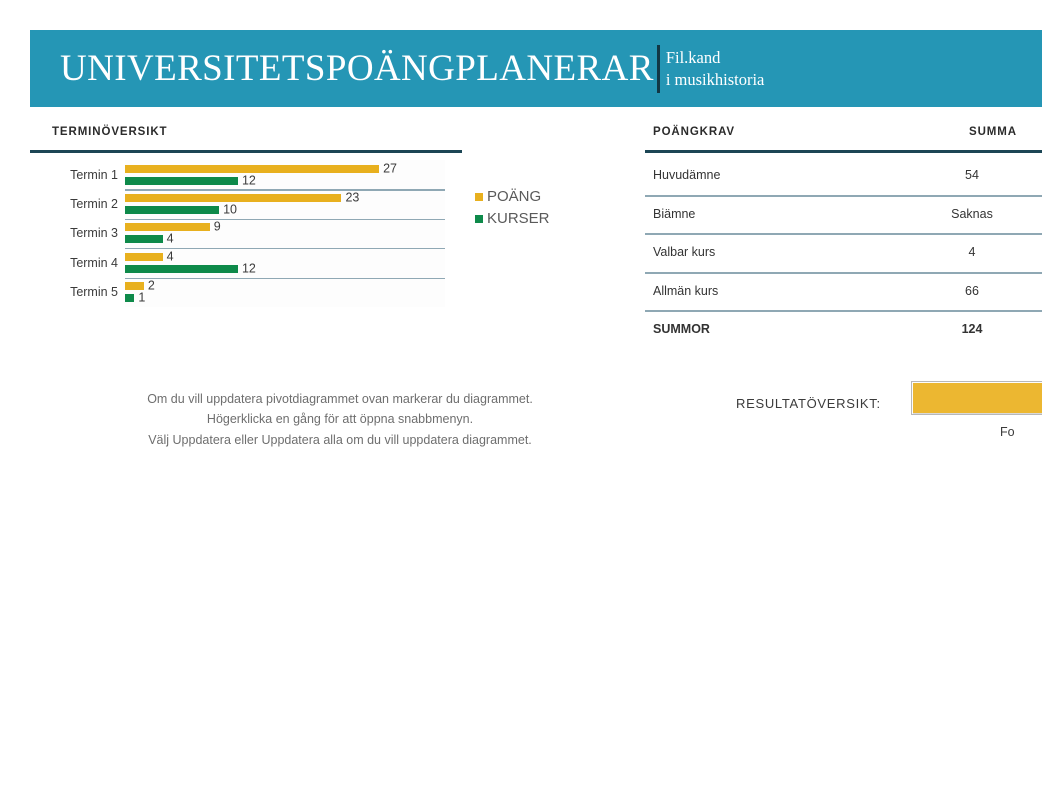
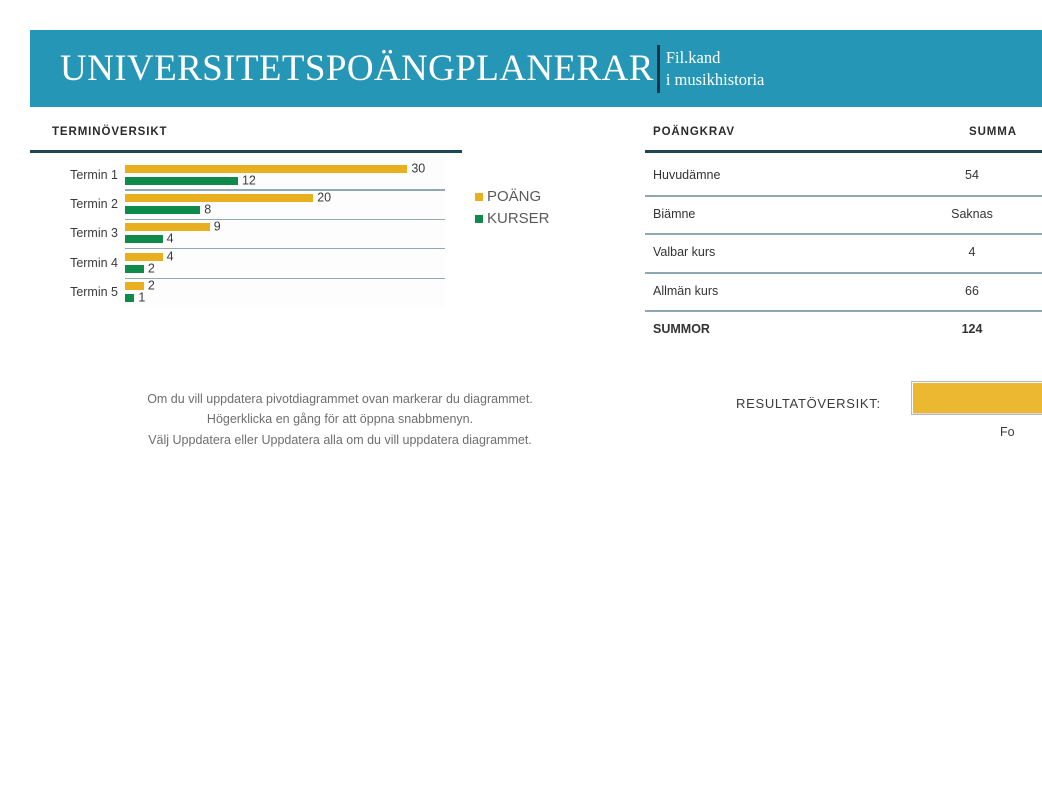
POÄNG/Termin 1: 27 -> 30
POÄNG/Termin 2: 23 -> 20
KURSER/Termin 2: 10 -> 8
KURSER/Termin 4: 12 -> 2
